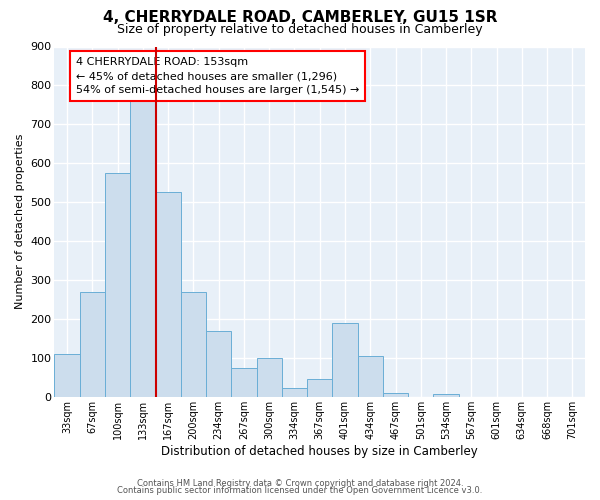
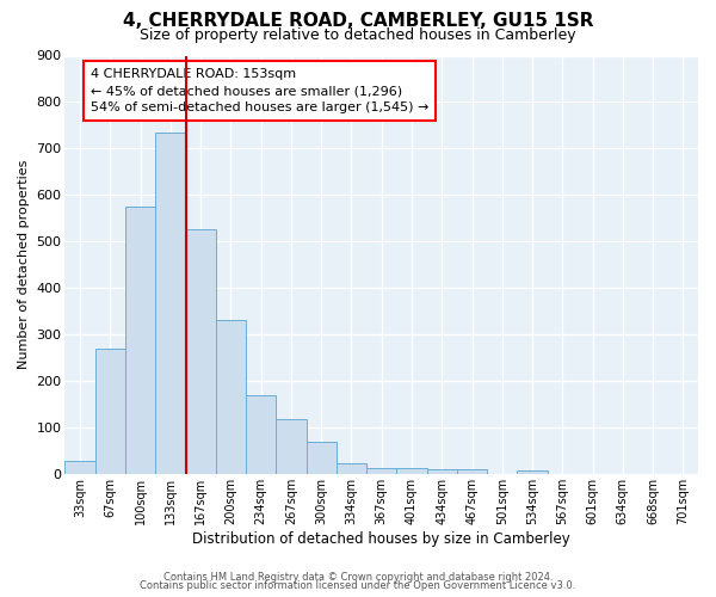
33sqm: 110 -> 27
133sqm: 765 -> 735
200sqm: 270 -> 330
267sqm: 75 -> 118
300sqm: 100 -> 68
367sqm: 45 -> 12
401sqm: 190 -> 12
434sqm: 105 -> 11
